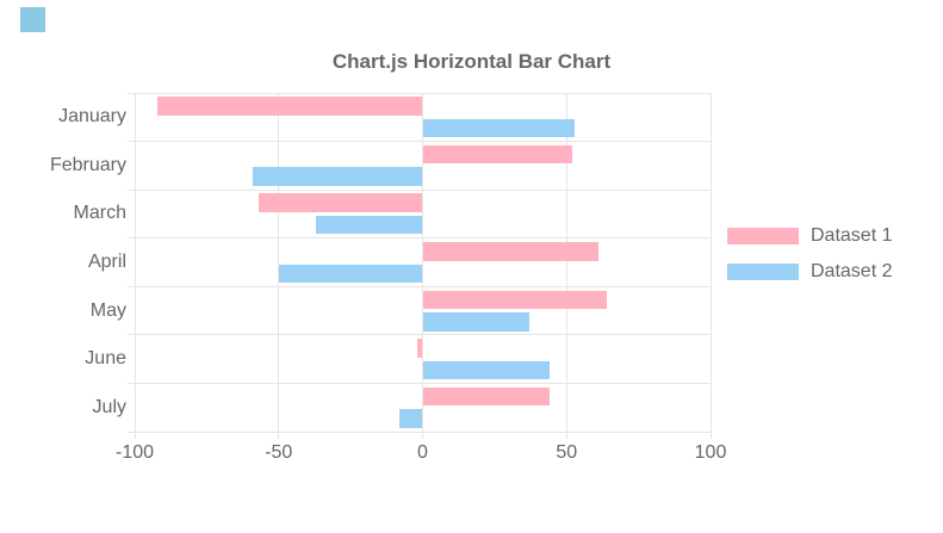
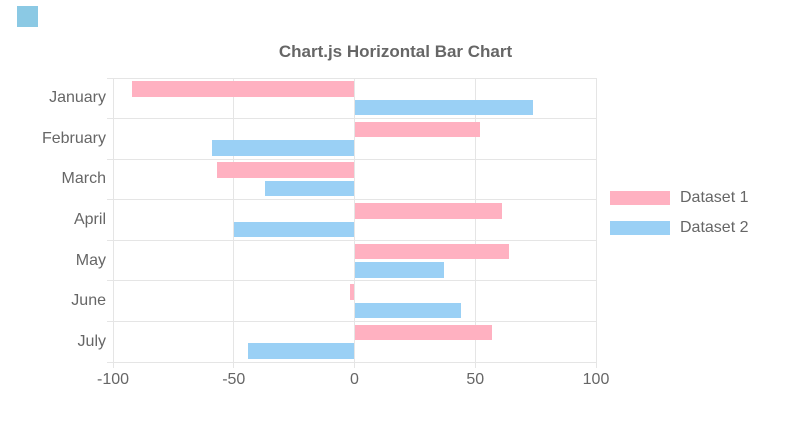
Dataset 2/January: 53 -> 74
Dataset 1/July: 44 -> 57
Dataset 2/July: -8 -> -44
